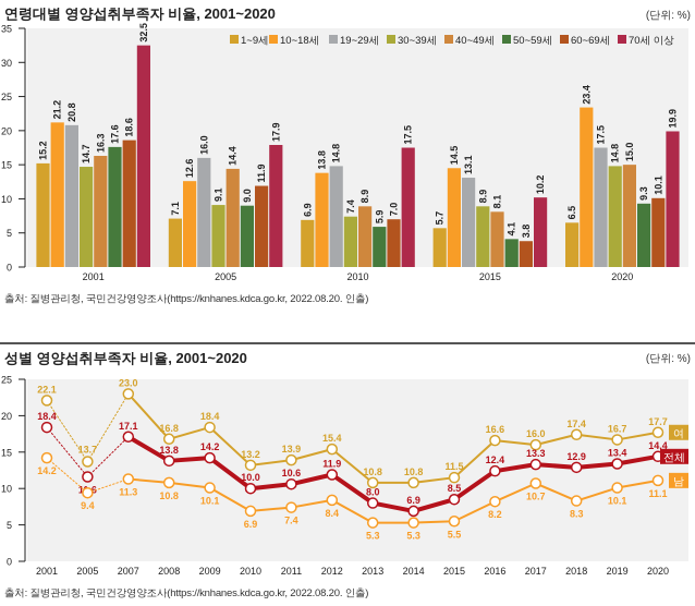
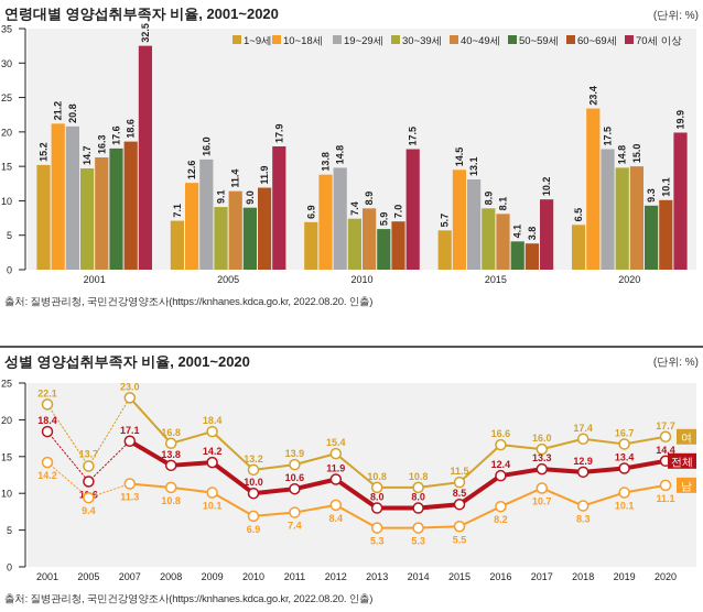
연령대별 영양섭취부족자 비율, 2001~2020/40~49세/2005: 14.4 -> 11.4
성별 영양섭취부족자 비율, 2001~2020/전체/2014: 6.9 -> 8.0
